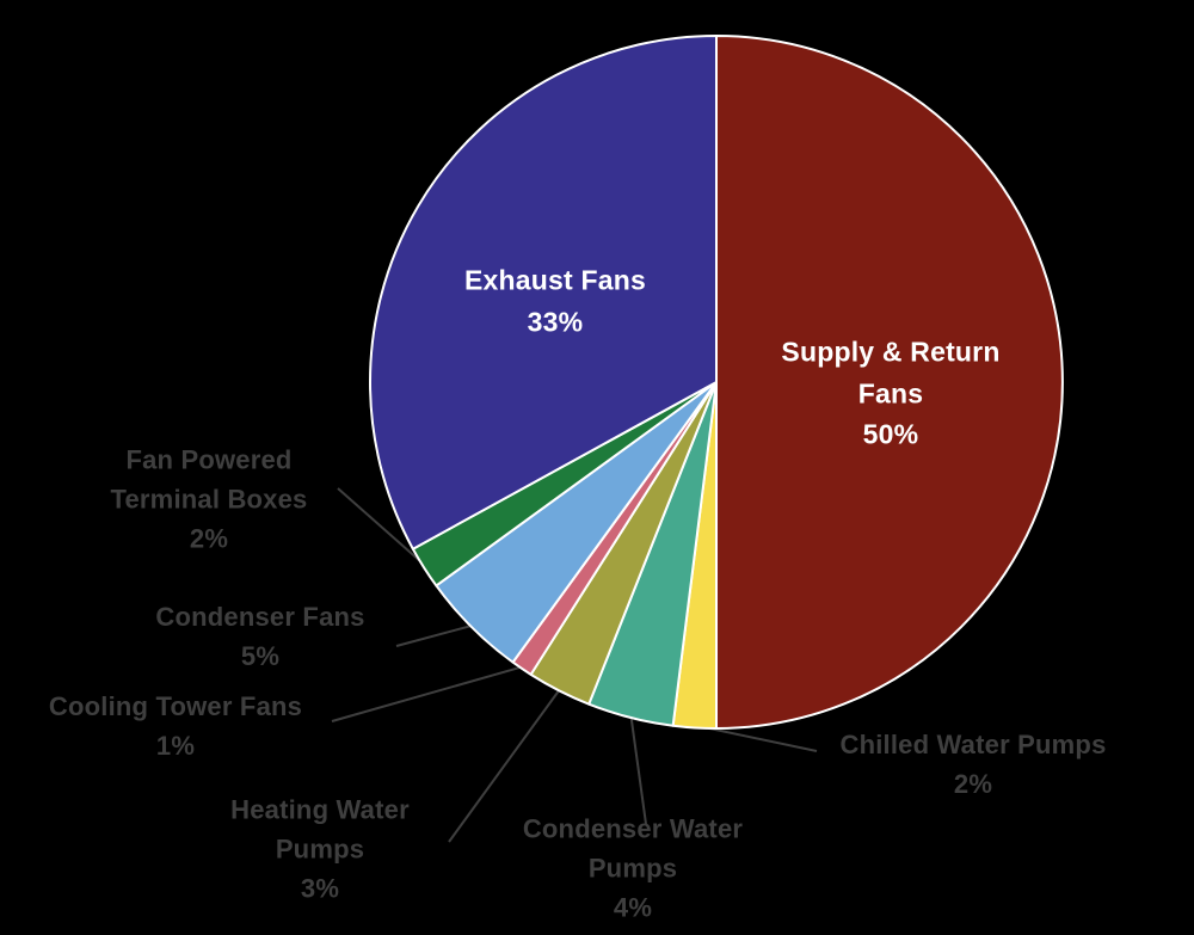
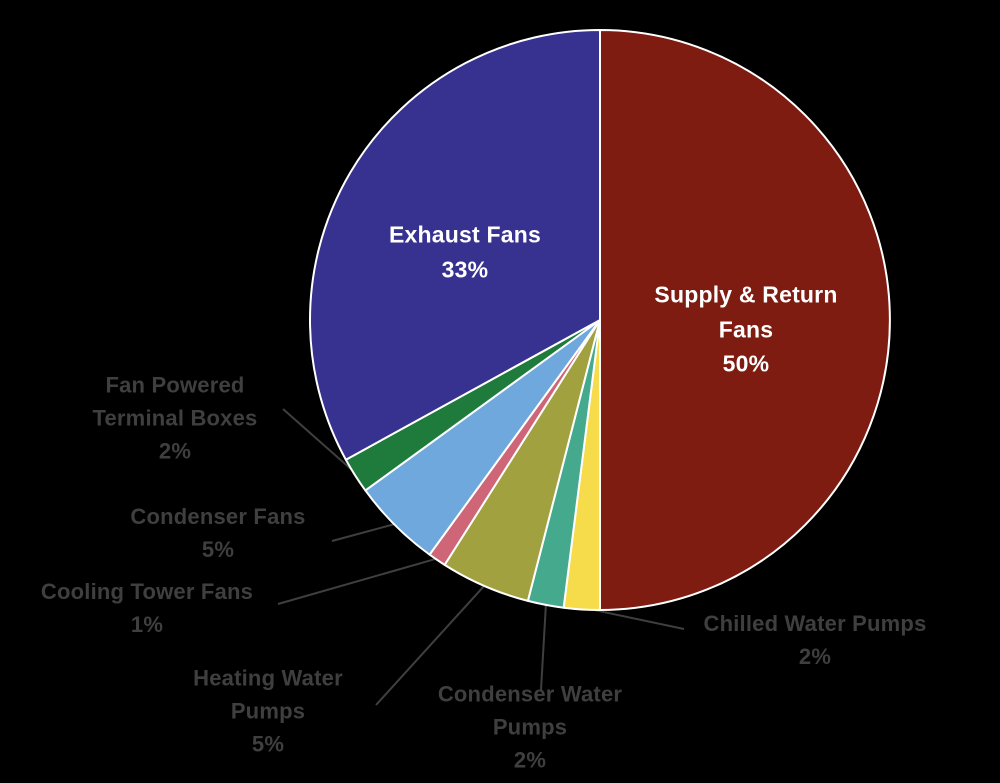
Condenser Water Pumps: 4% -> 2%
Heating Water Pumps: 3% -> 5%
